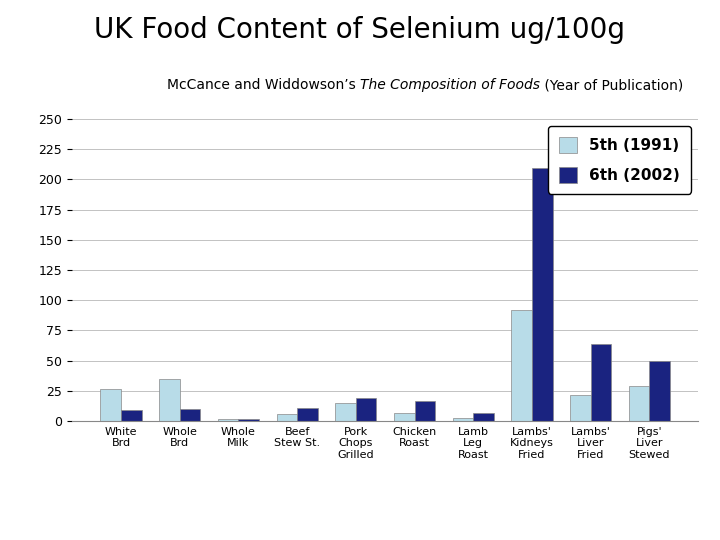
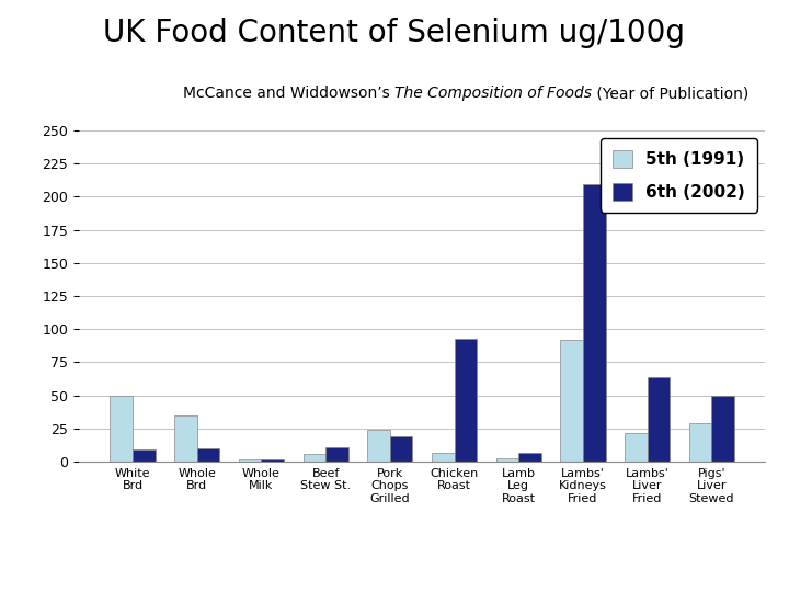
5th (1991)/White Brd: 27 -> 50
5th (1991)/Pork Chops Grilled: 15 -> 24
6th (2002)/Chicken Roast: 17 -> 93
